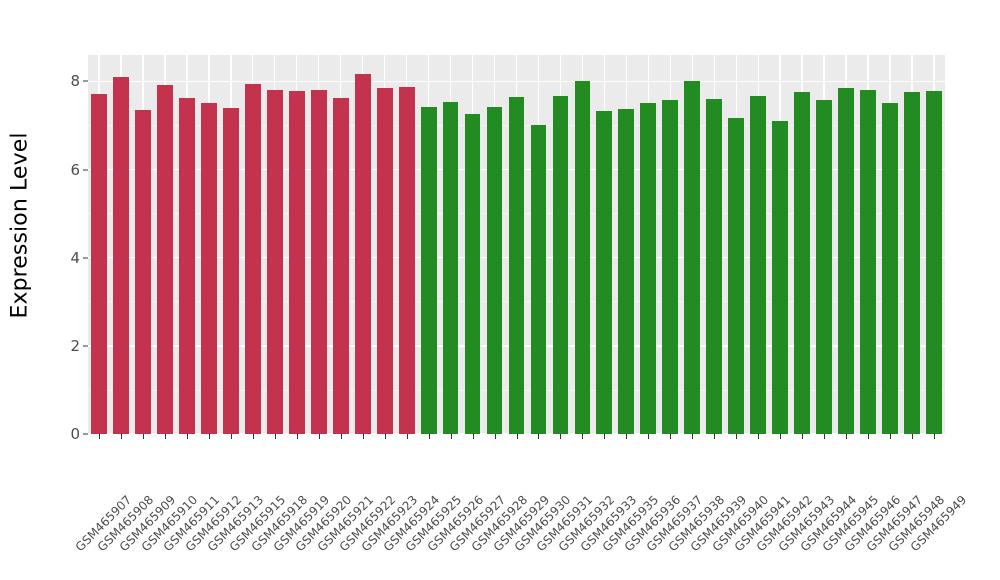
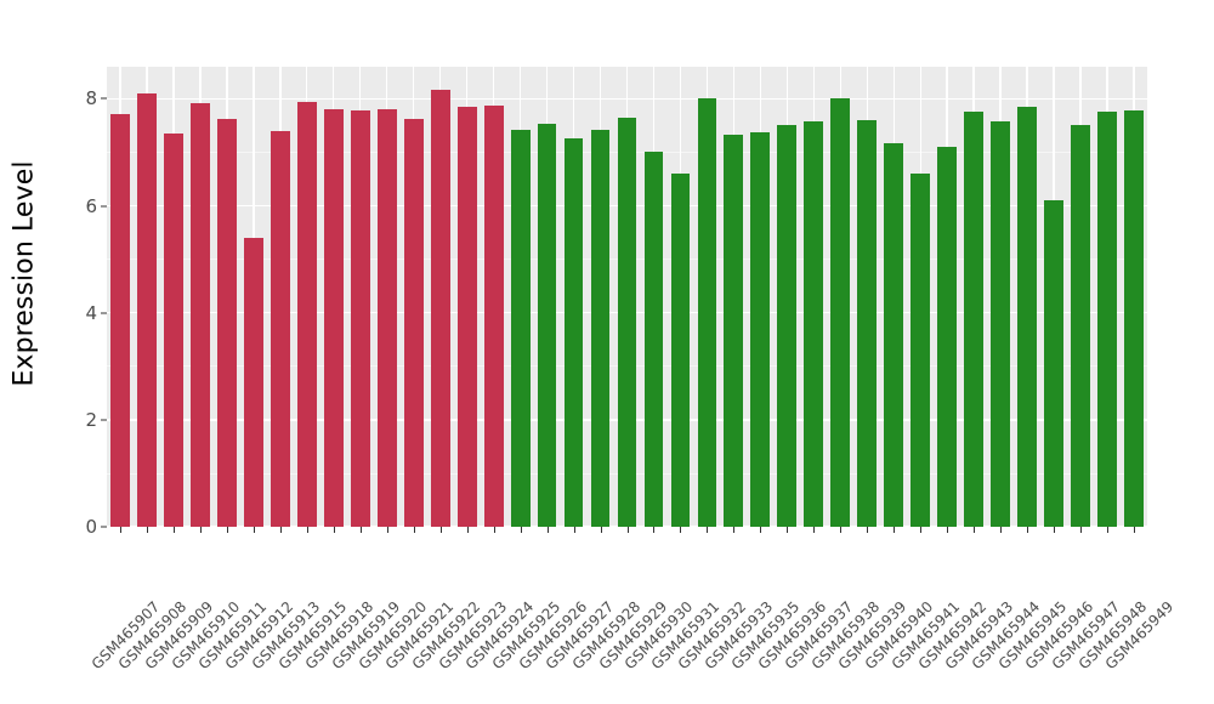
GSM465912: 7.5 -> 5.4
GSM465931: 7.7 -> 6.6
GSM465941: 7.7 -> 6.6
GSM465946: 7.8 -> 6.1
